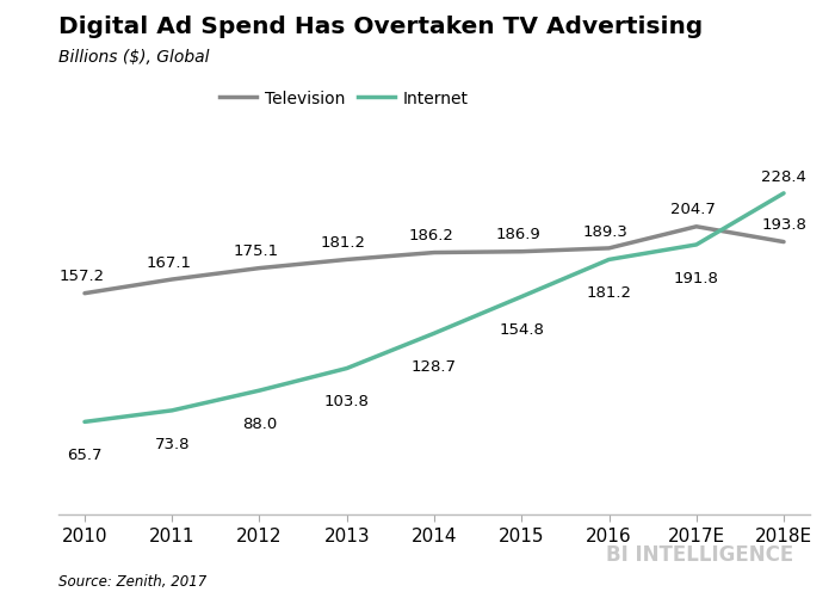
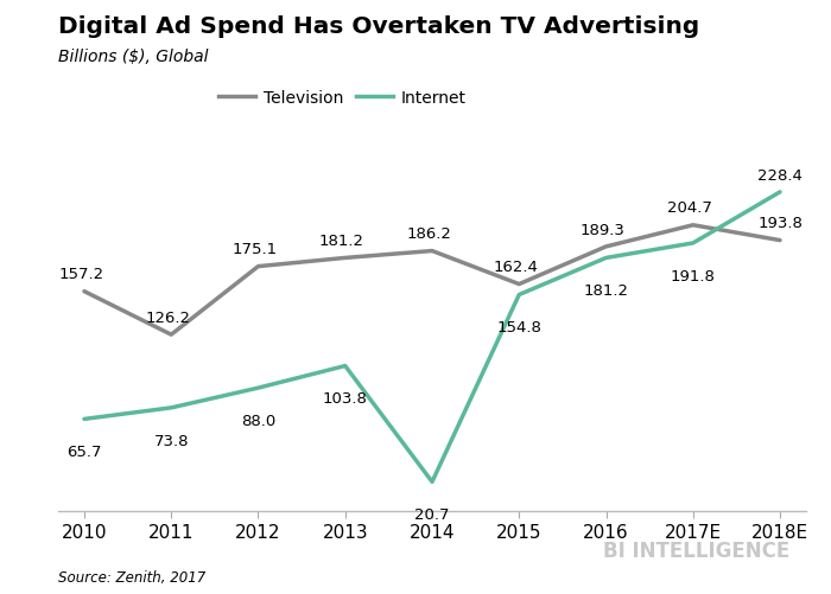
Television/2011: 167.1 -> 126.2
Internet/2014: 128.7 -> 20.7
Television/2015: 186.9 -> 162.4
